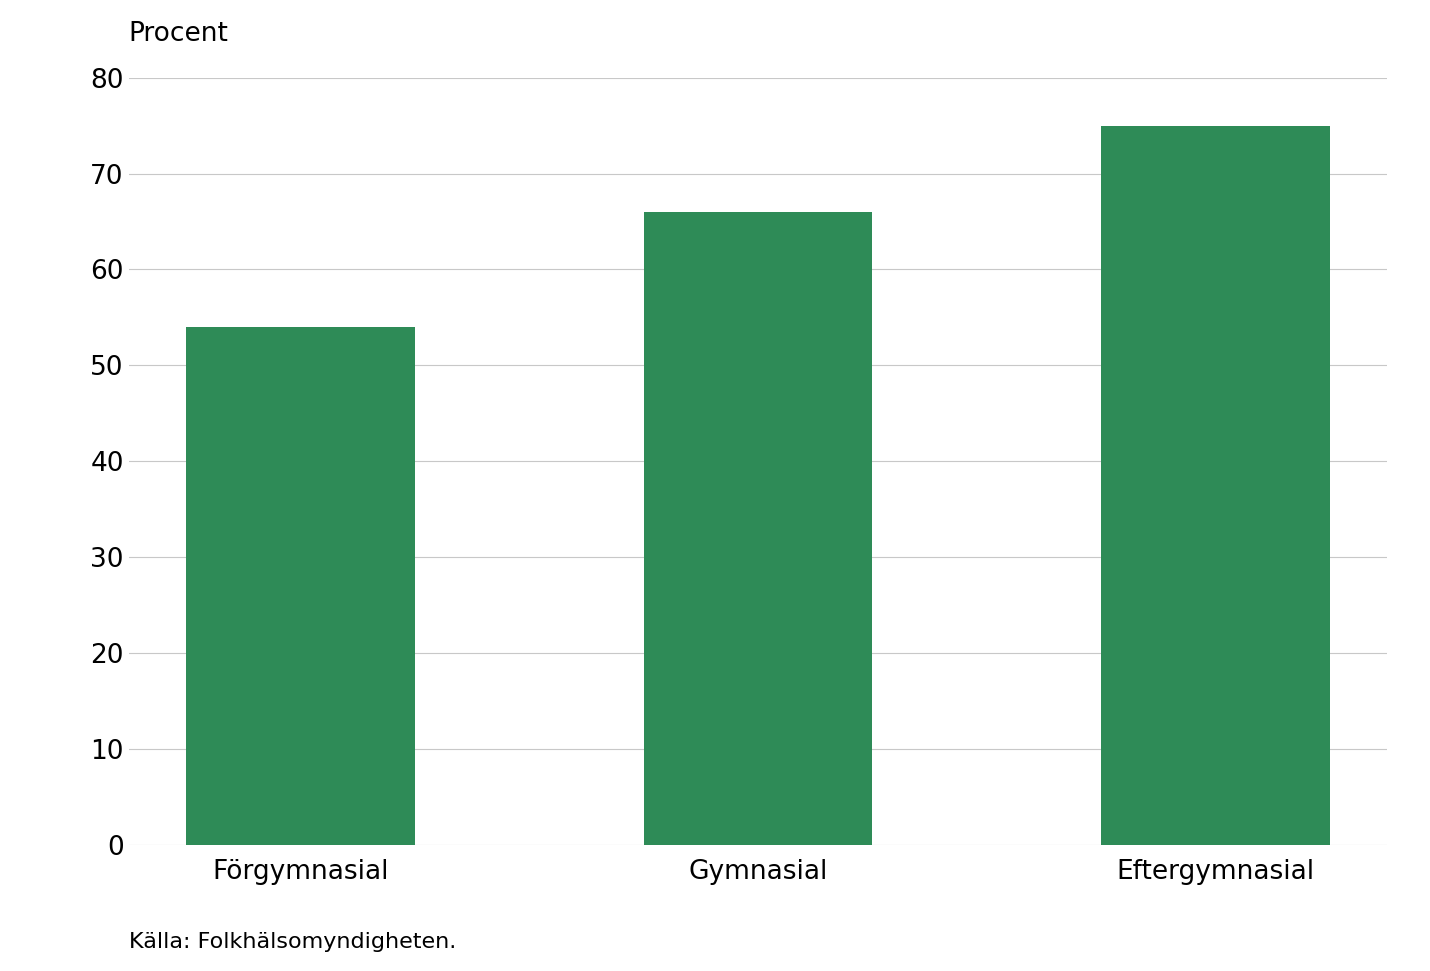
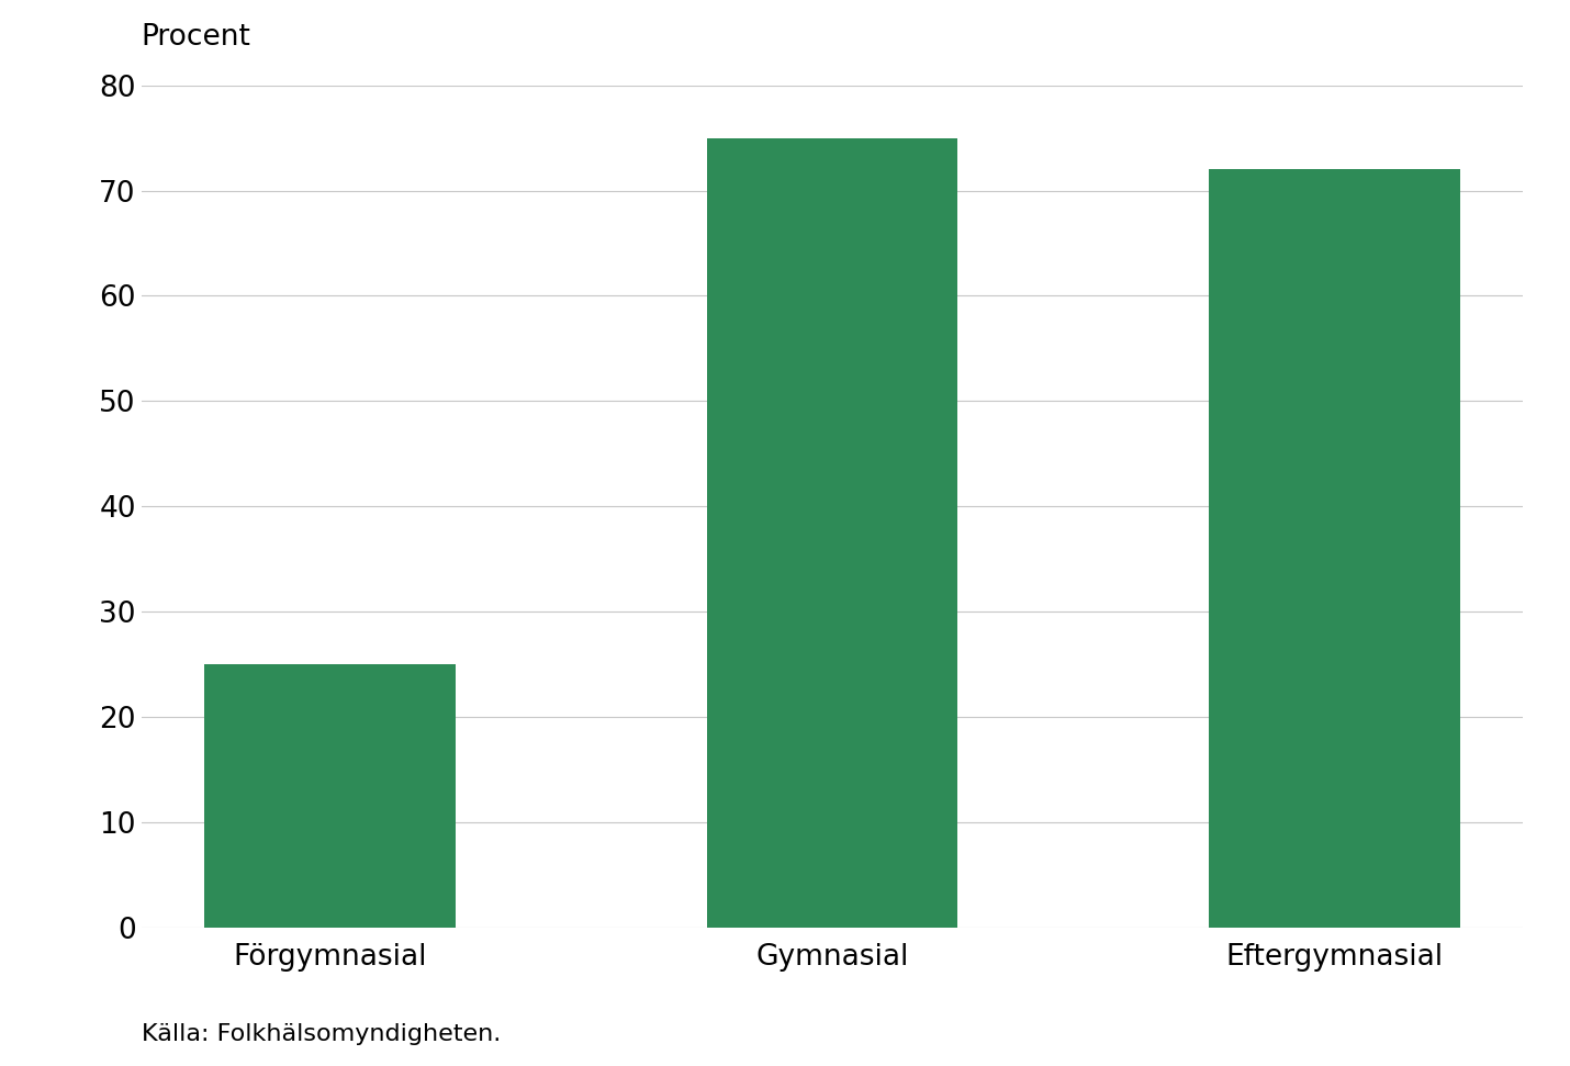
Förgymnasial: 54 -> 25
Gymnasial: 66 -> 75
Eftergymnasial: 75 -> 72
